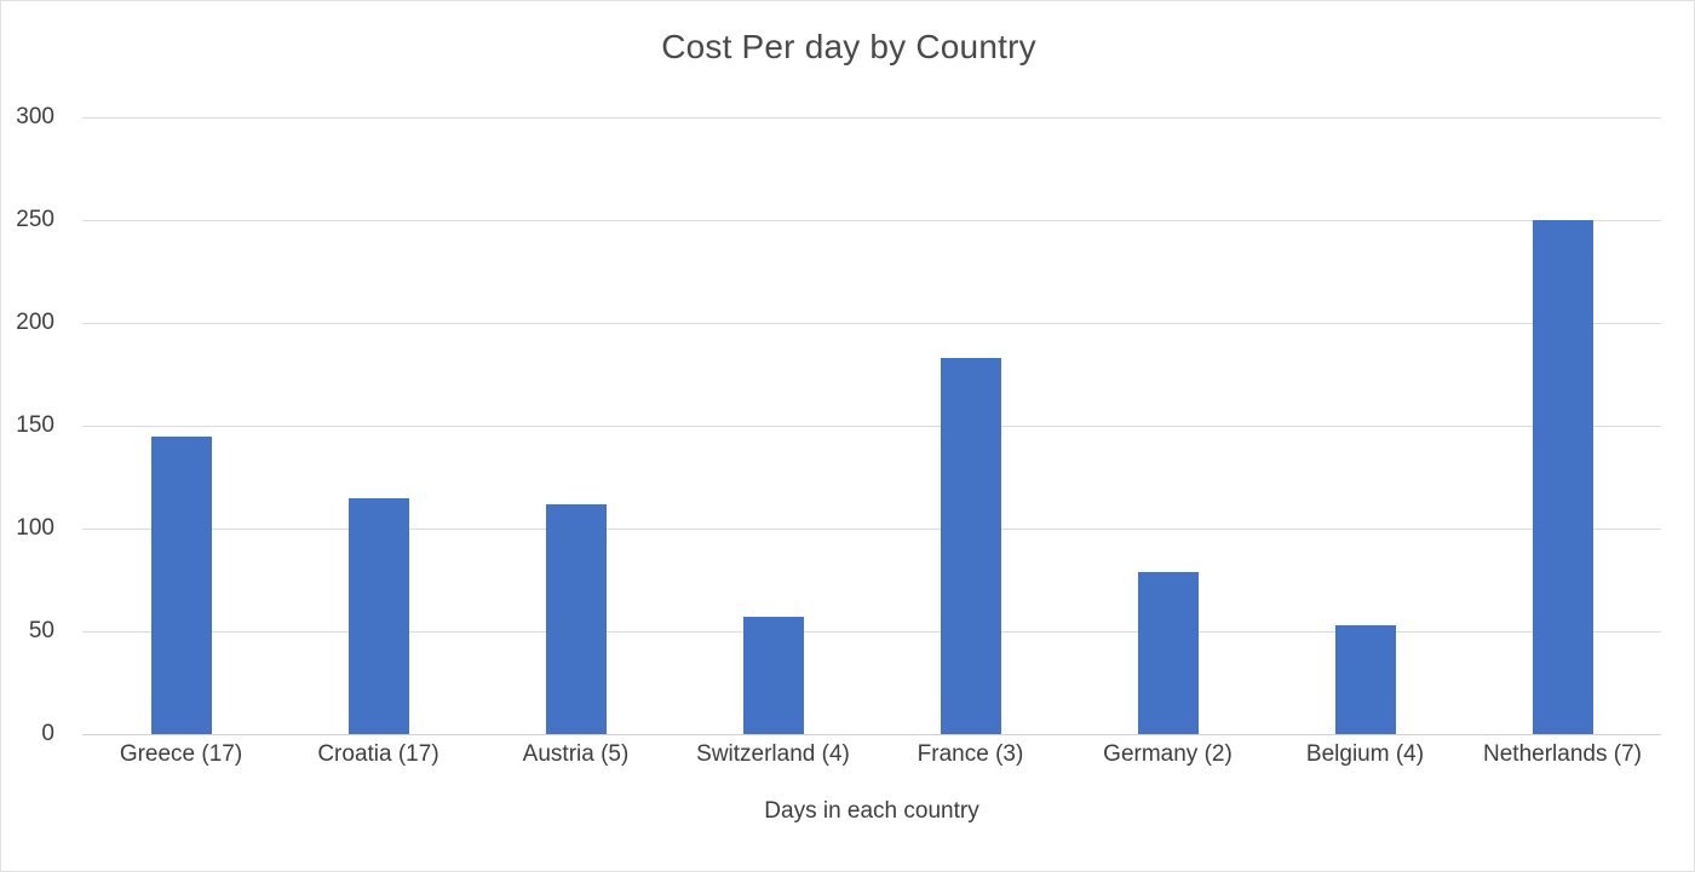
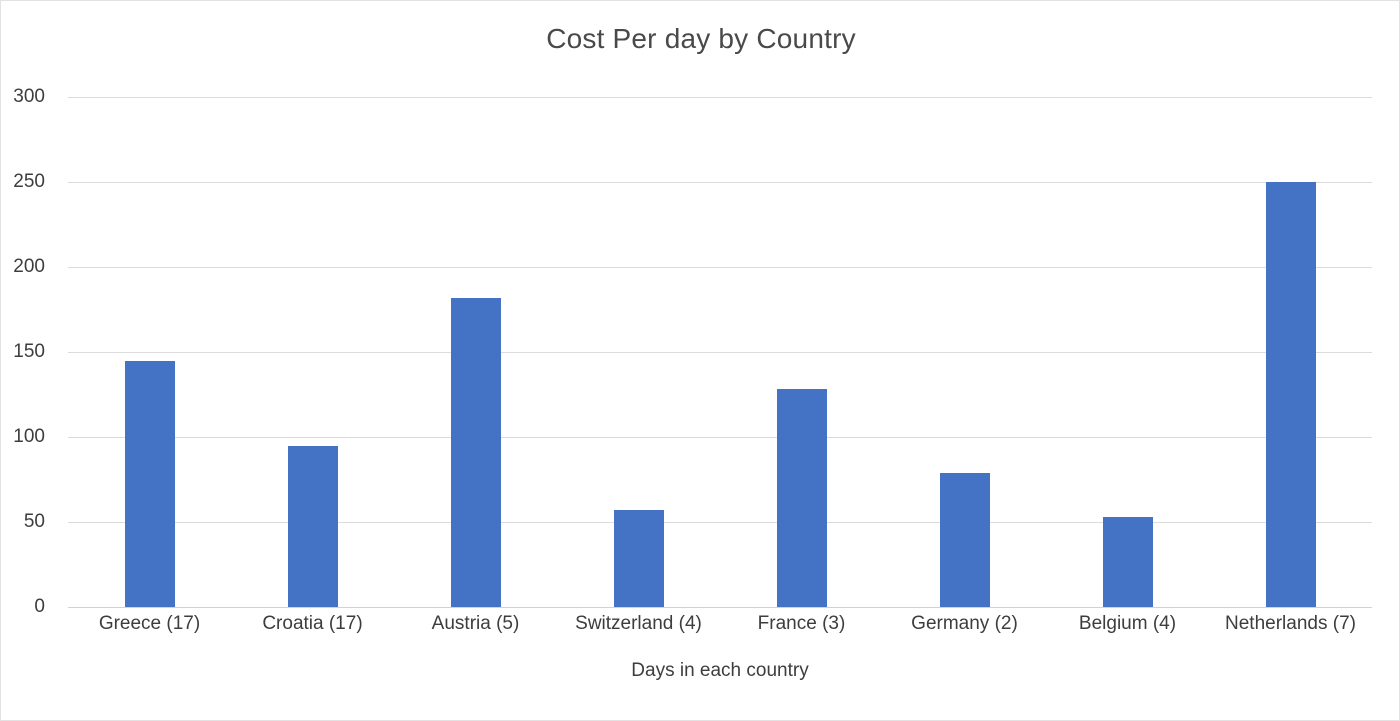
Croatia (17): 115 -> 95
Austria (5): 112 -> 182
France (3): 183 -> 128
